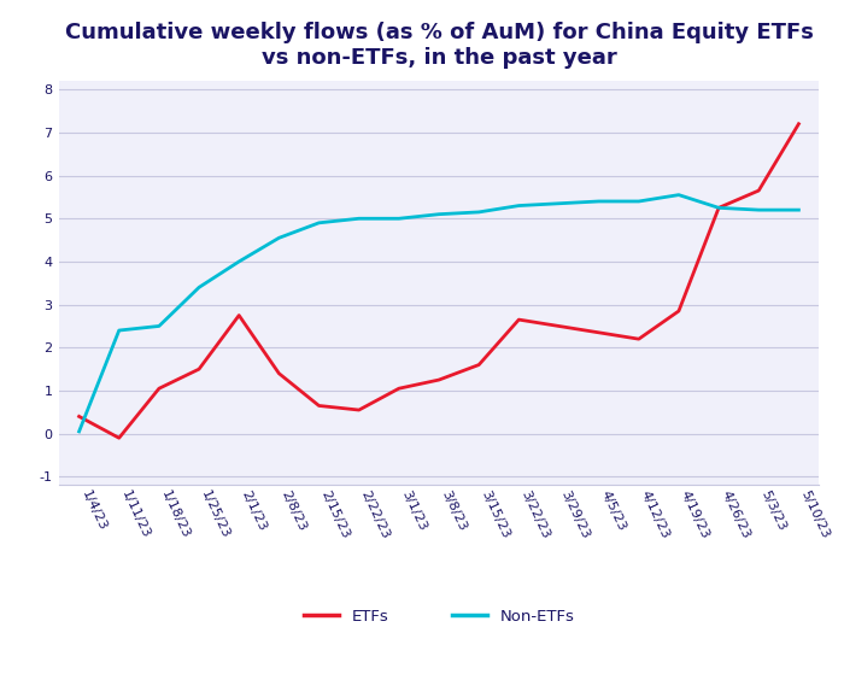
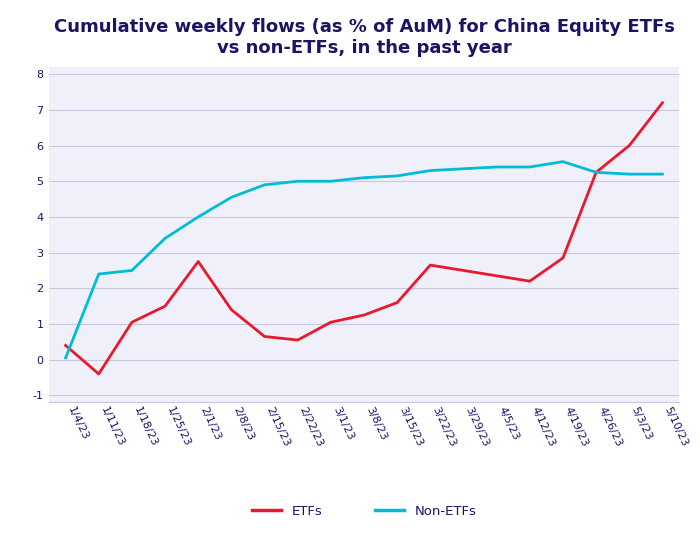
ETFs/1/11/23: -0.10 -> -0.40
ETFs/5/3/23: 5.65 -> 6.00
